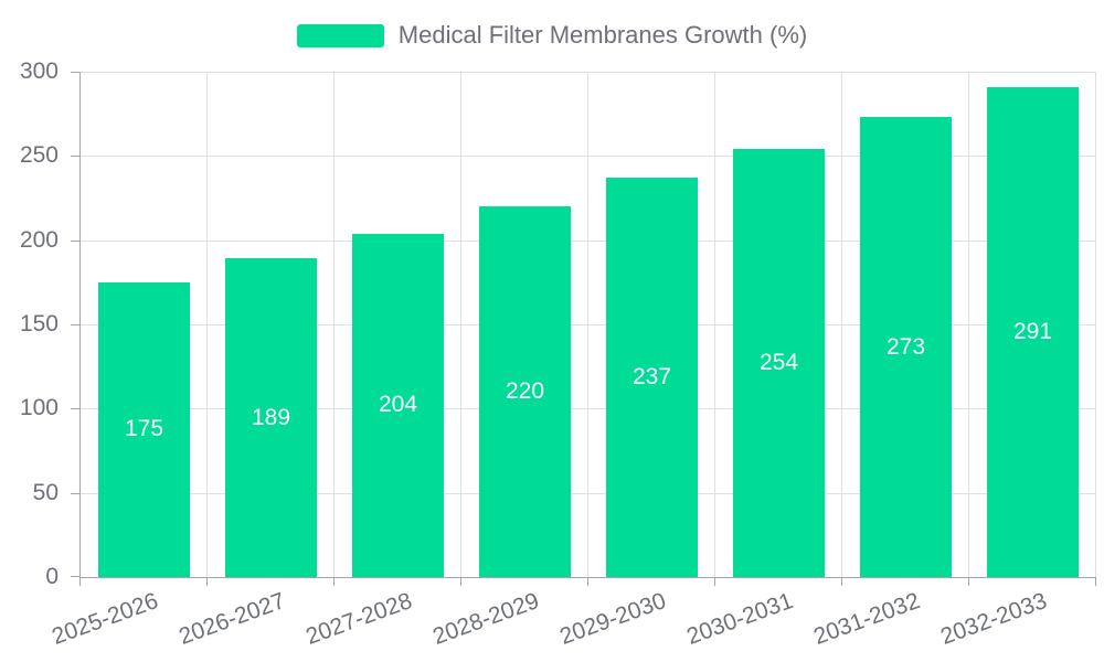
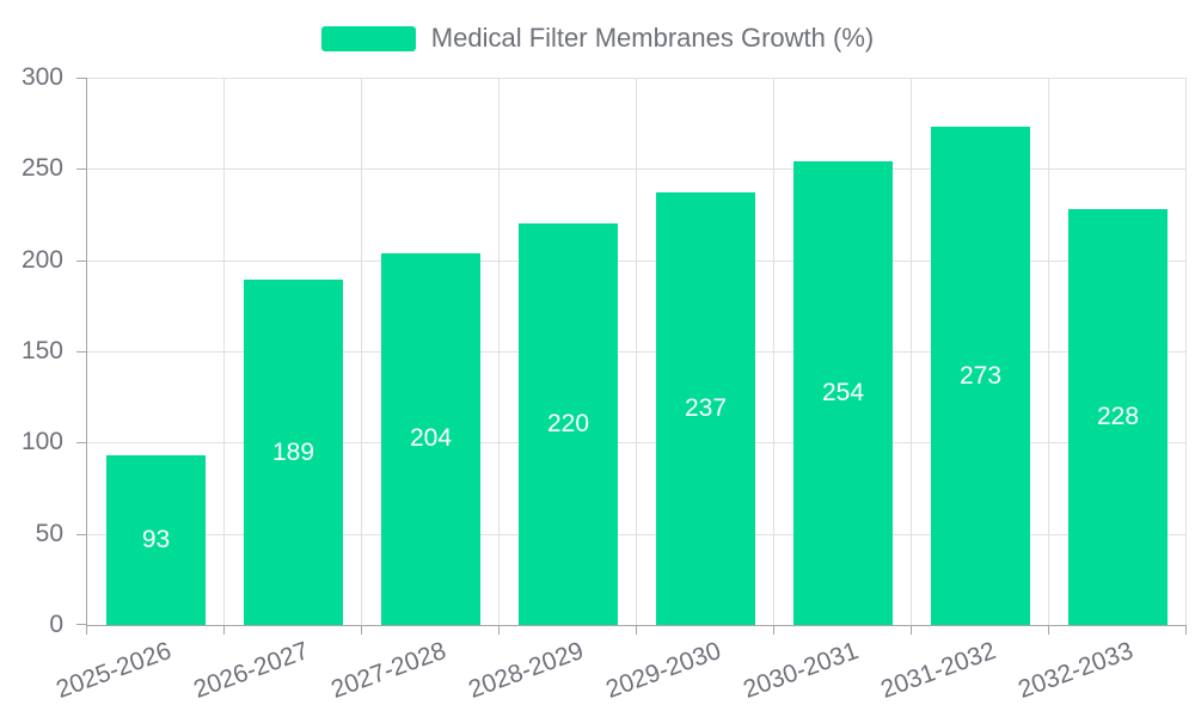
2025-2026: 175 -> 93
2032-2033: 291 -> 228
